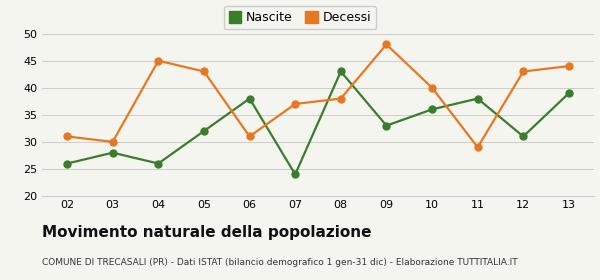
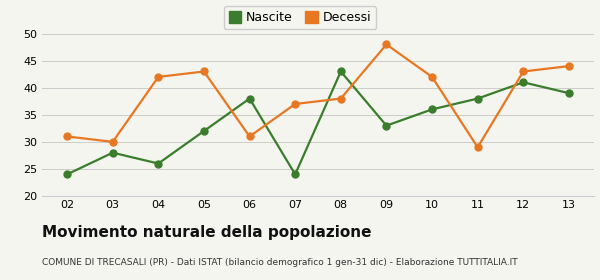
Nascite/02: 26 -> 24
Decessi/04: 45 -> 42
Decessi/10: 40 -> 42
Nascite/12: 31 -> 41
